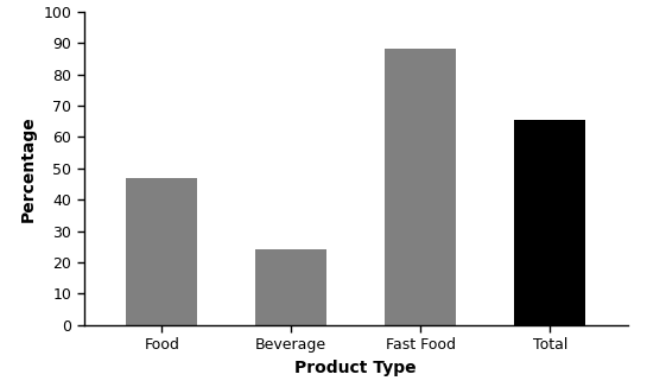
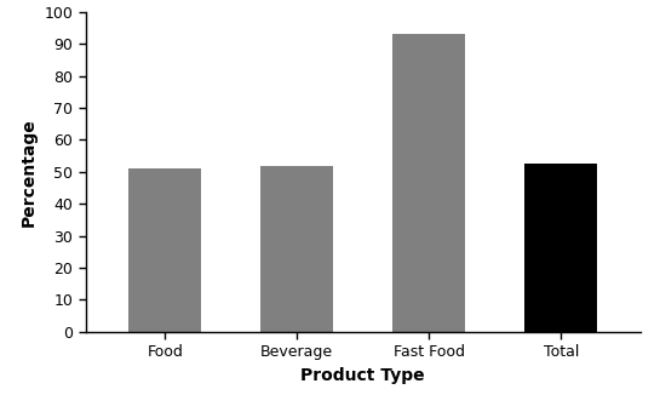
Food: 47.0 -> 51.0
Beverage: 24.0 -> 52.0
Fast Food: 88.0 -> 93.0
Total: 65.5 -> 52.5
